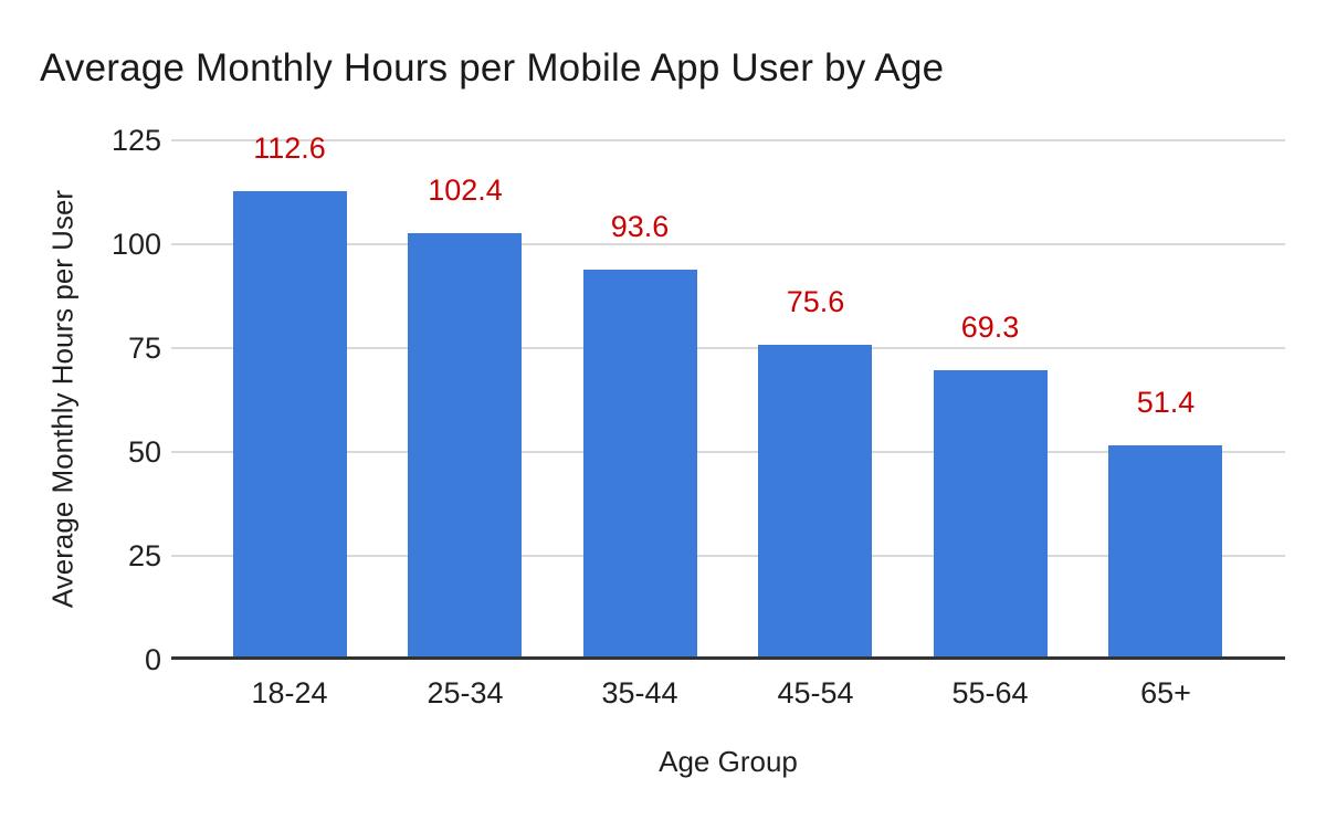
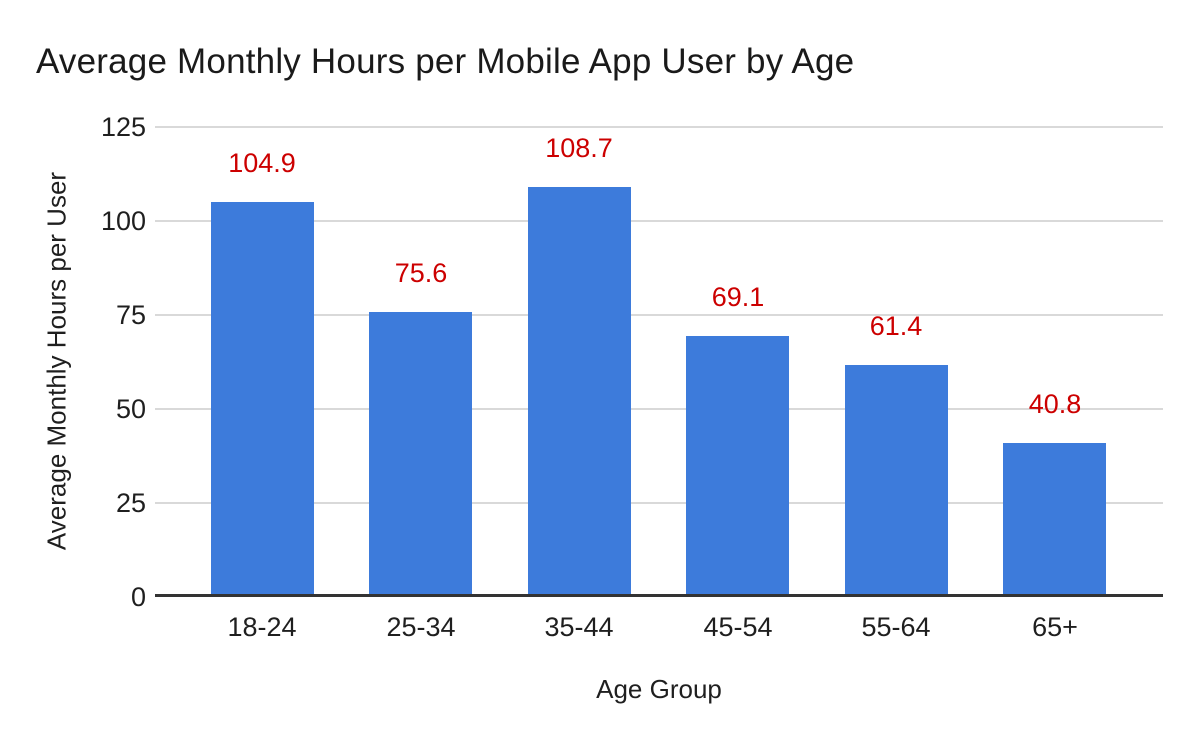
18-24: 112.6 -> 104.9
25-34: 102.4 -> 75.6
35-44: 93.6 -> 108.7
45-54: 75.6 -> 69.1
55-64: 69.3 -> 61.4
65+: 51.4 -> 40.8
